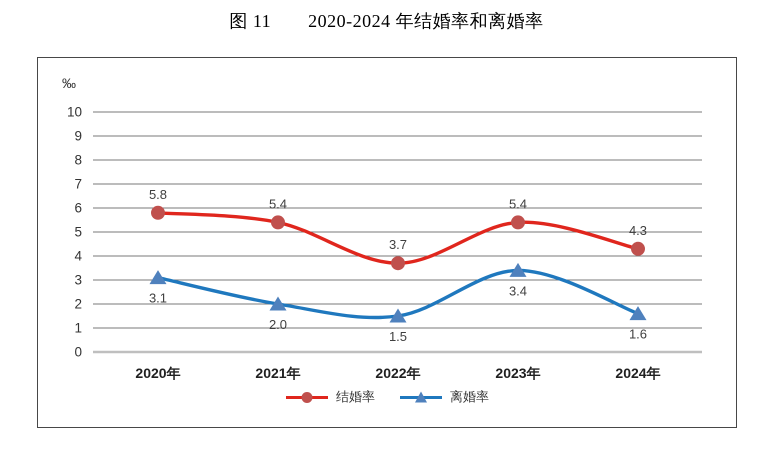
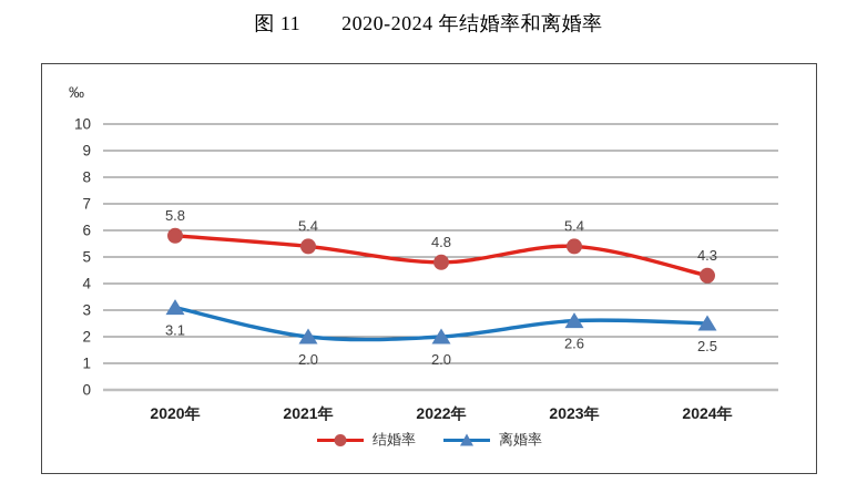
结婚率/2022年: 3.7 -> 4.8
离婚率/2022年: 1.5 -> 2.0
离婚率/2023年: 3.4 -> 2.6
离婚率/2024年: 1.6 -> 2.5
